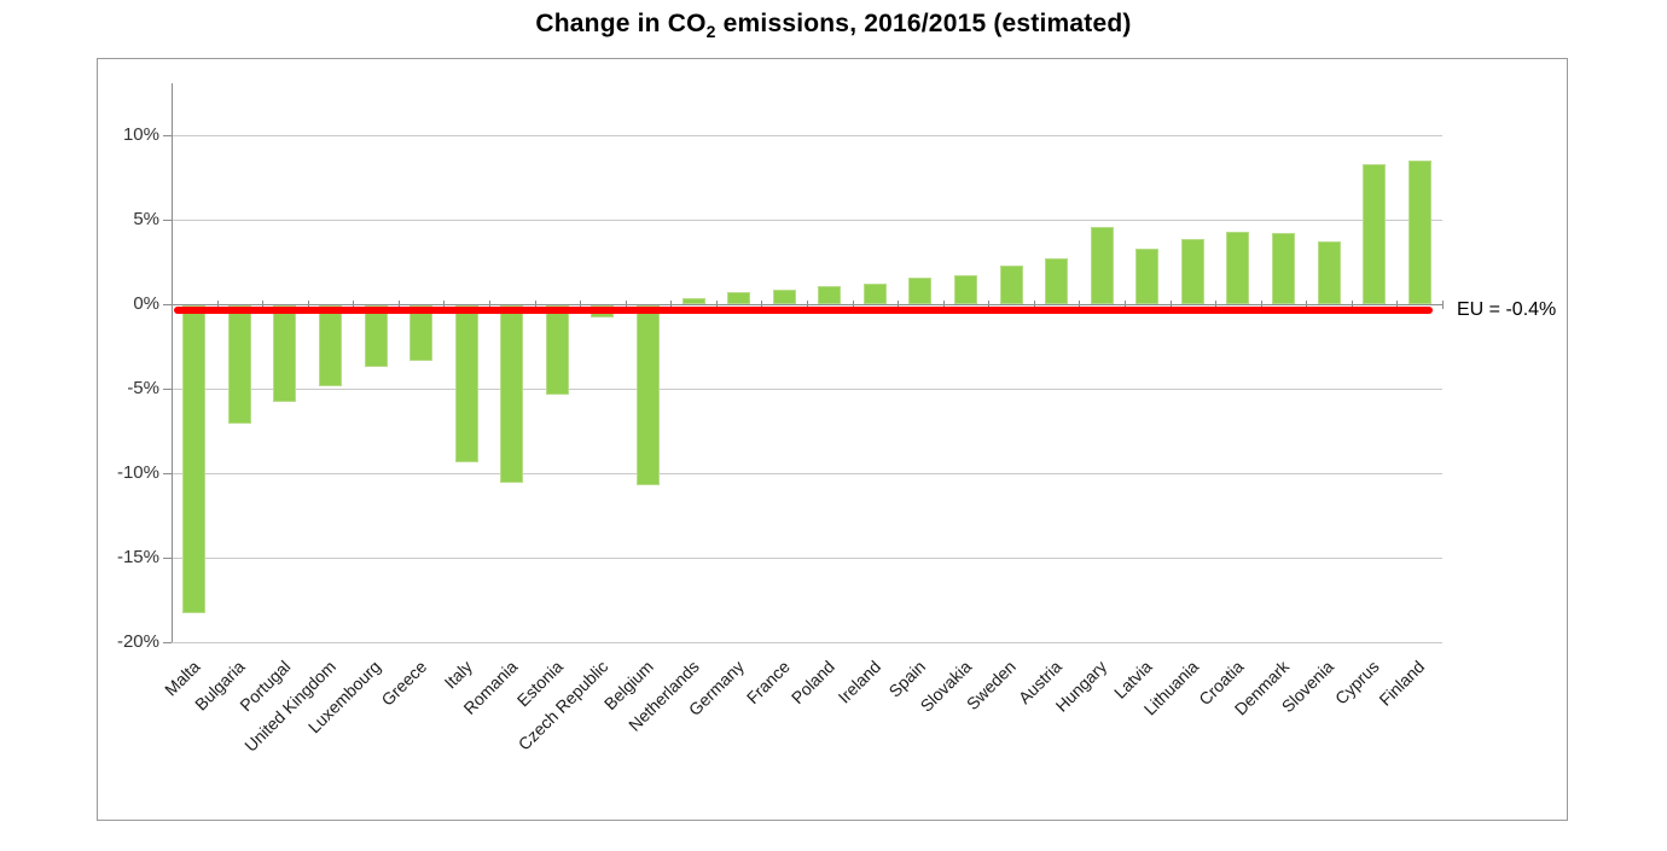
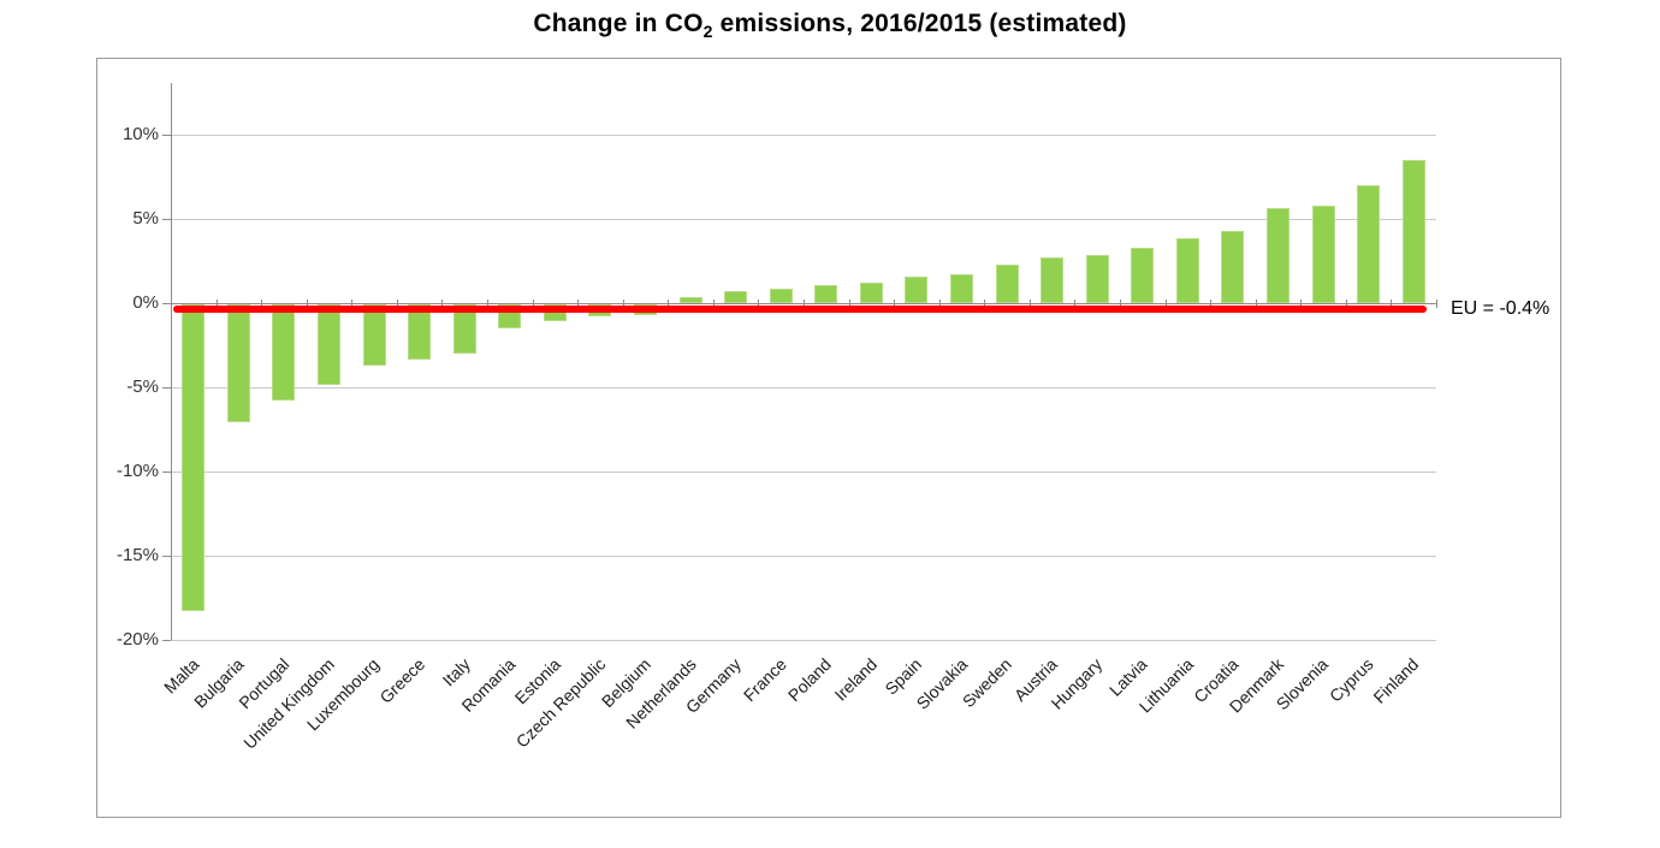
Italy: -9.3% -> -2.9%
Romania: -10.5% -> -1.4%
Estonia: -5.3% -> -1.0%
Belgium: -10.6% -> -0.6%
Hungary: 4.6% -> 2.9%
Denmark: 4.2% -> 5.7%
Slovenia: 3.7% -> 5.8%
Cyprus: 8.3% -> 7.0%
